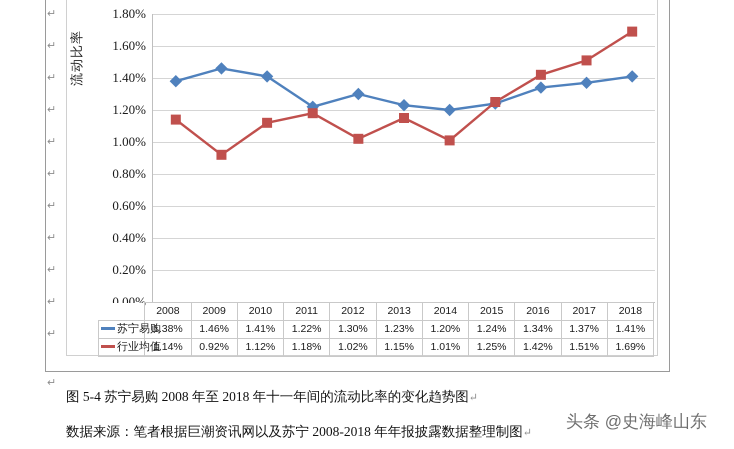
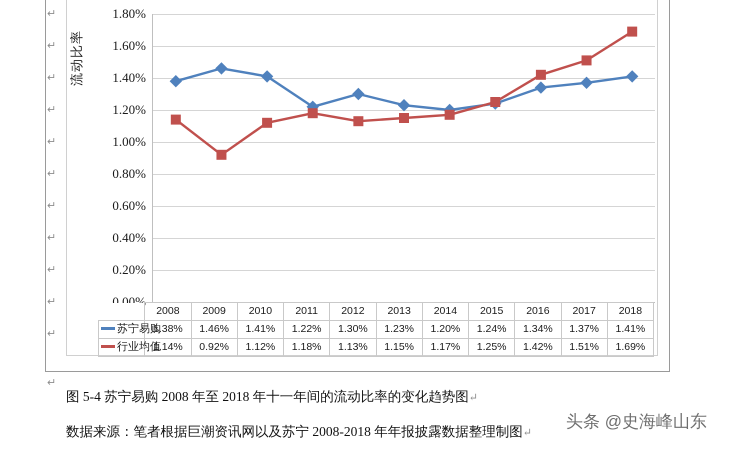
行业均值/2012: 1.02% -> 1.13%
行业均值/2014: 1.01% -> 1.17%
